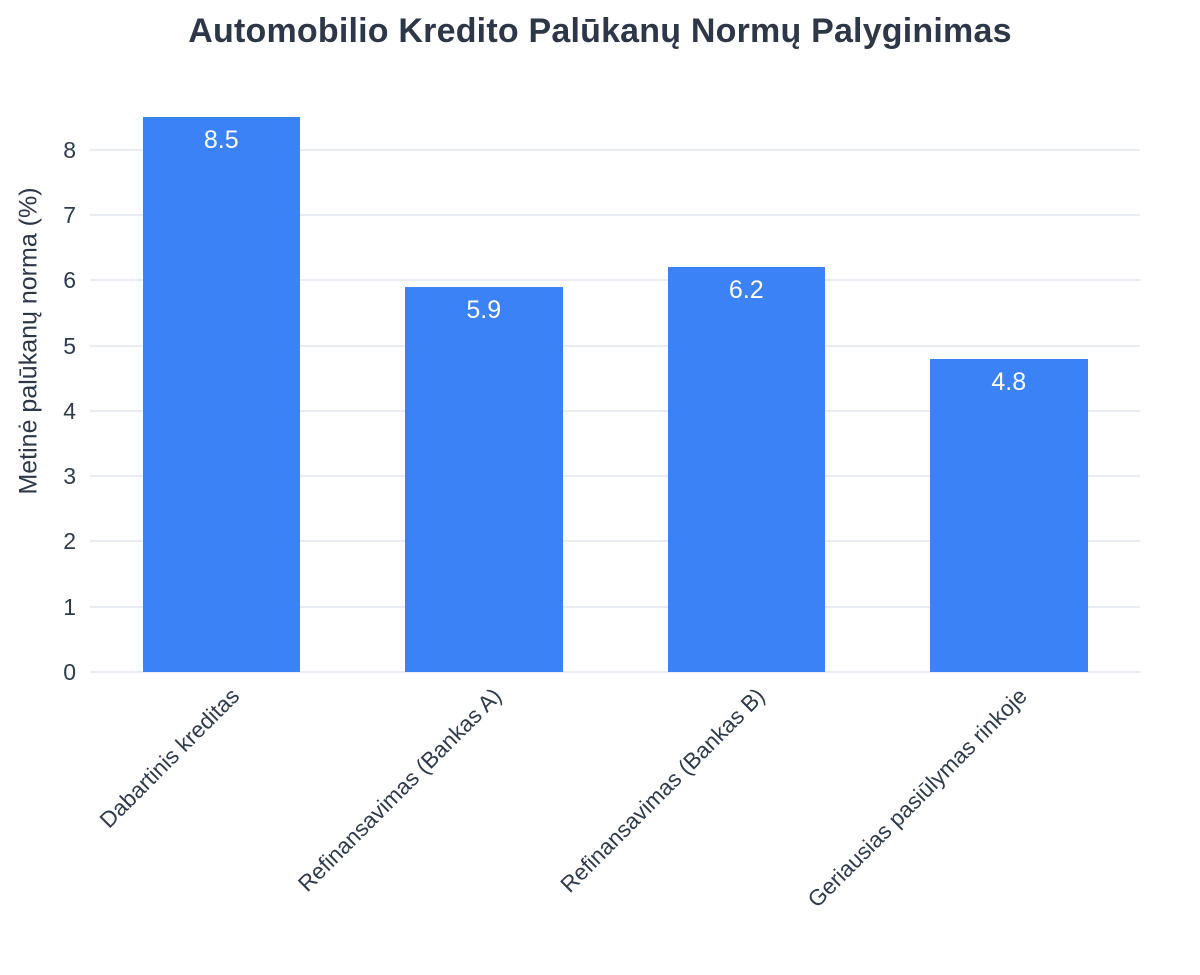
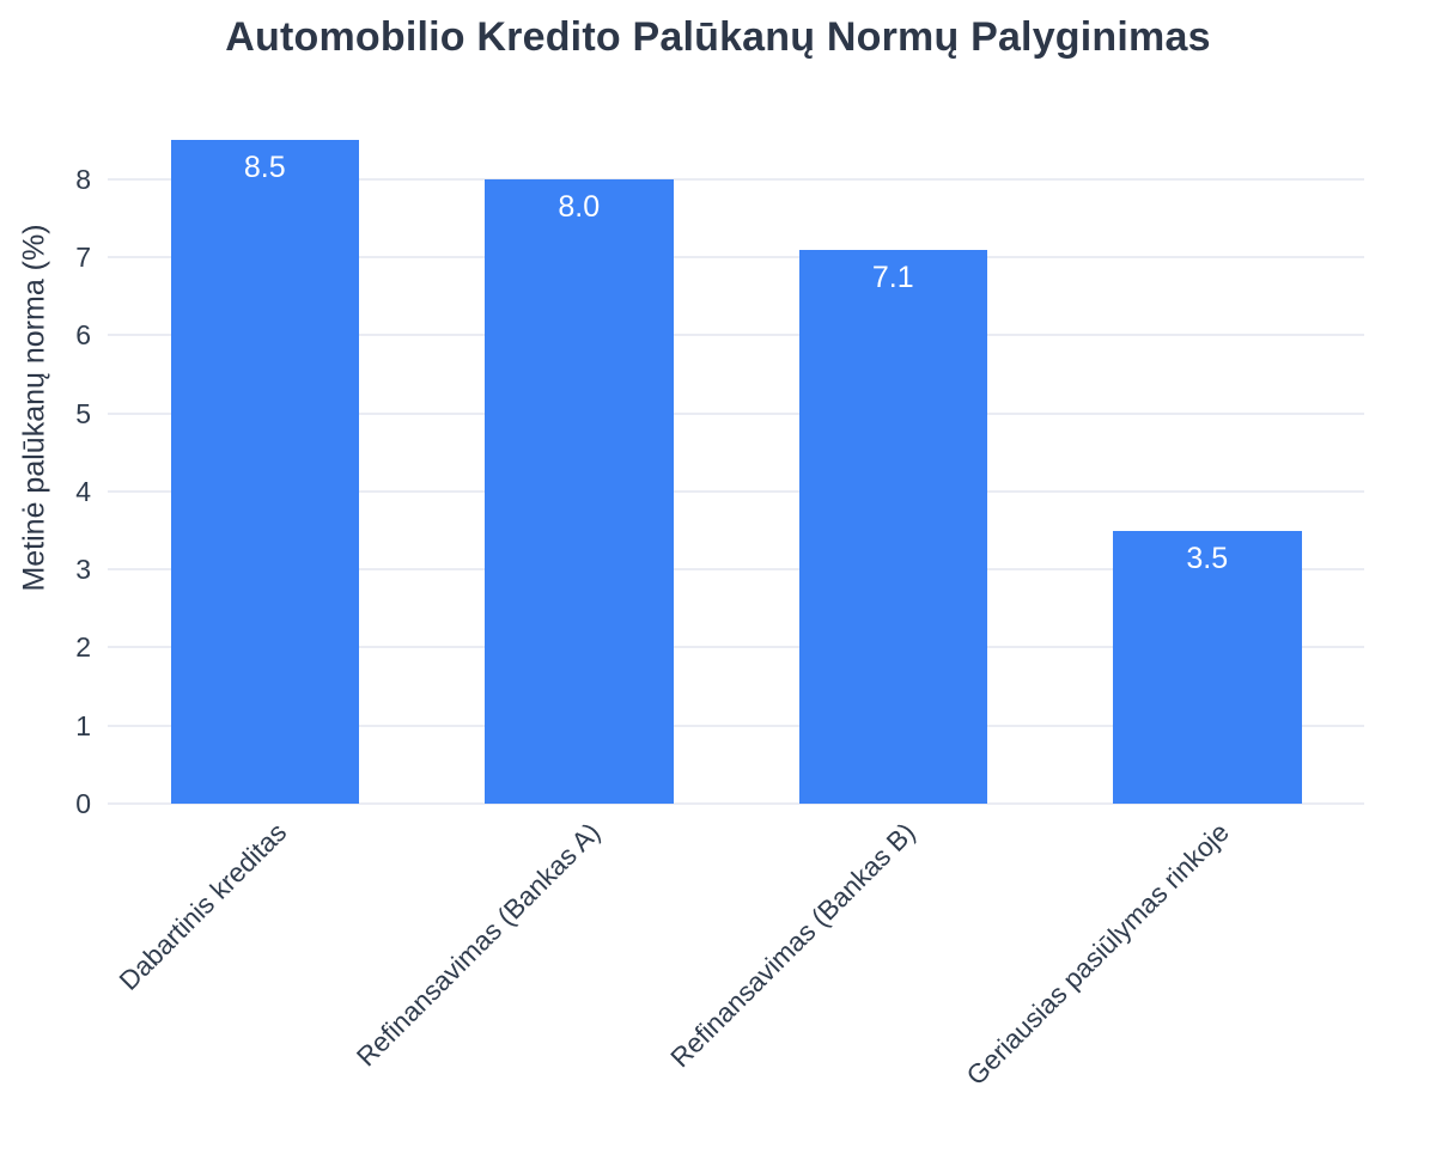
Refinansavimas (Bankas A): 5.9 -> 8.0
Refinansavimas (Bankas B): 6.2 -> 7.1
Geriausias pasiūlymas rinkoje: 4.8 -> 3.5
